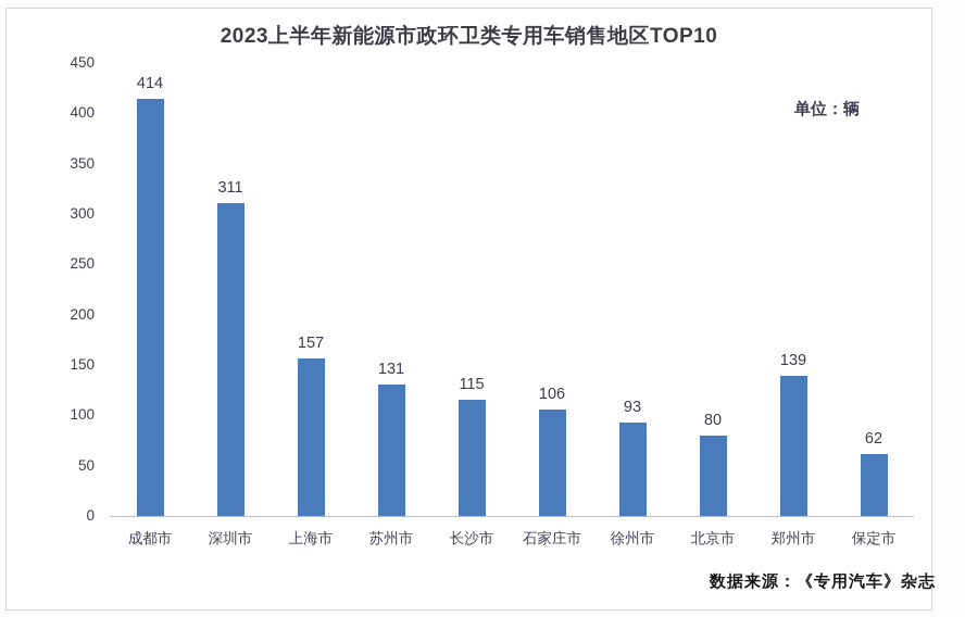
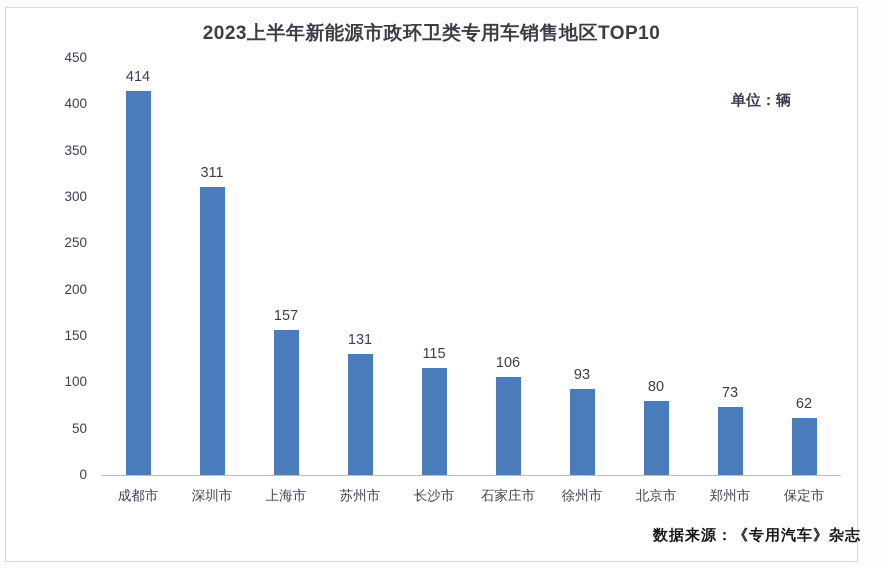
郑州市: 139 -> 73
